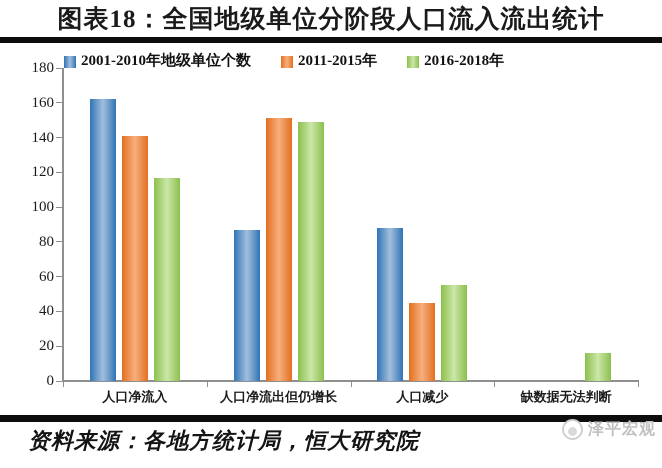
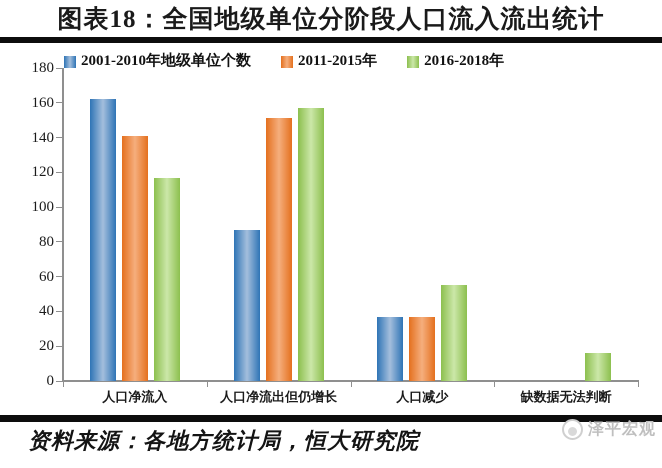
2016-2018年/人口净流出但仍增长: 149 -> 157
2001-2010年地级单位个数/人口减少: 88 -> 37
2011-2015年/人口减少: 45 -> 37
